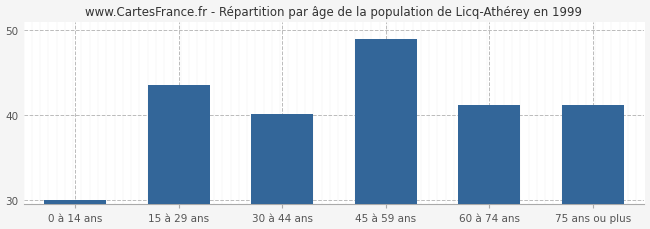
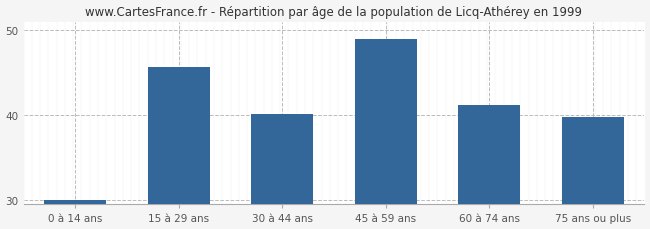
15 à 29 ans: 43.5 -> 45.6
75 ans ou plus: 41.2 -> 39.8
